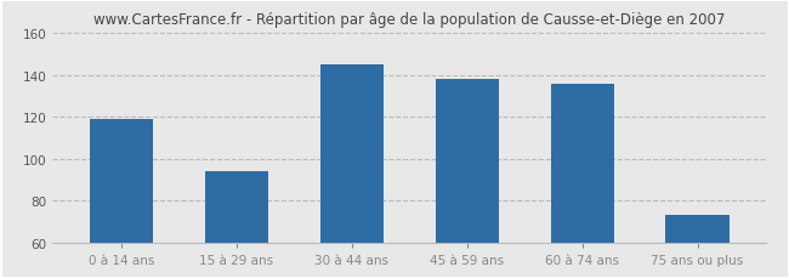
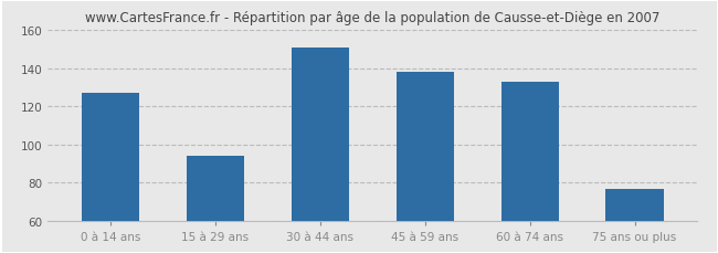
0 à 14 ans: 119 -> 127
30 à 44 ans: 145 -> 151
60 à 74 ans: 136 -> 133
75 ans ou plus: 73 -> 77
